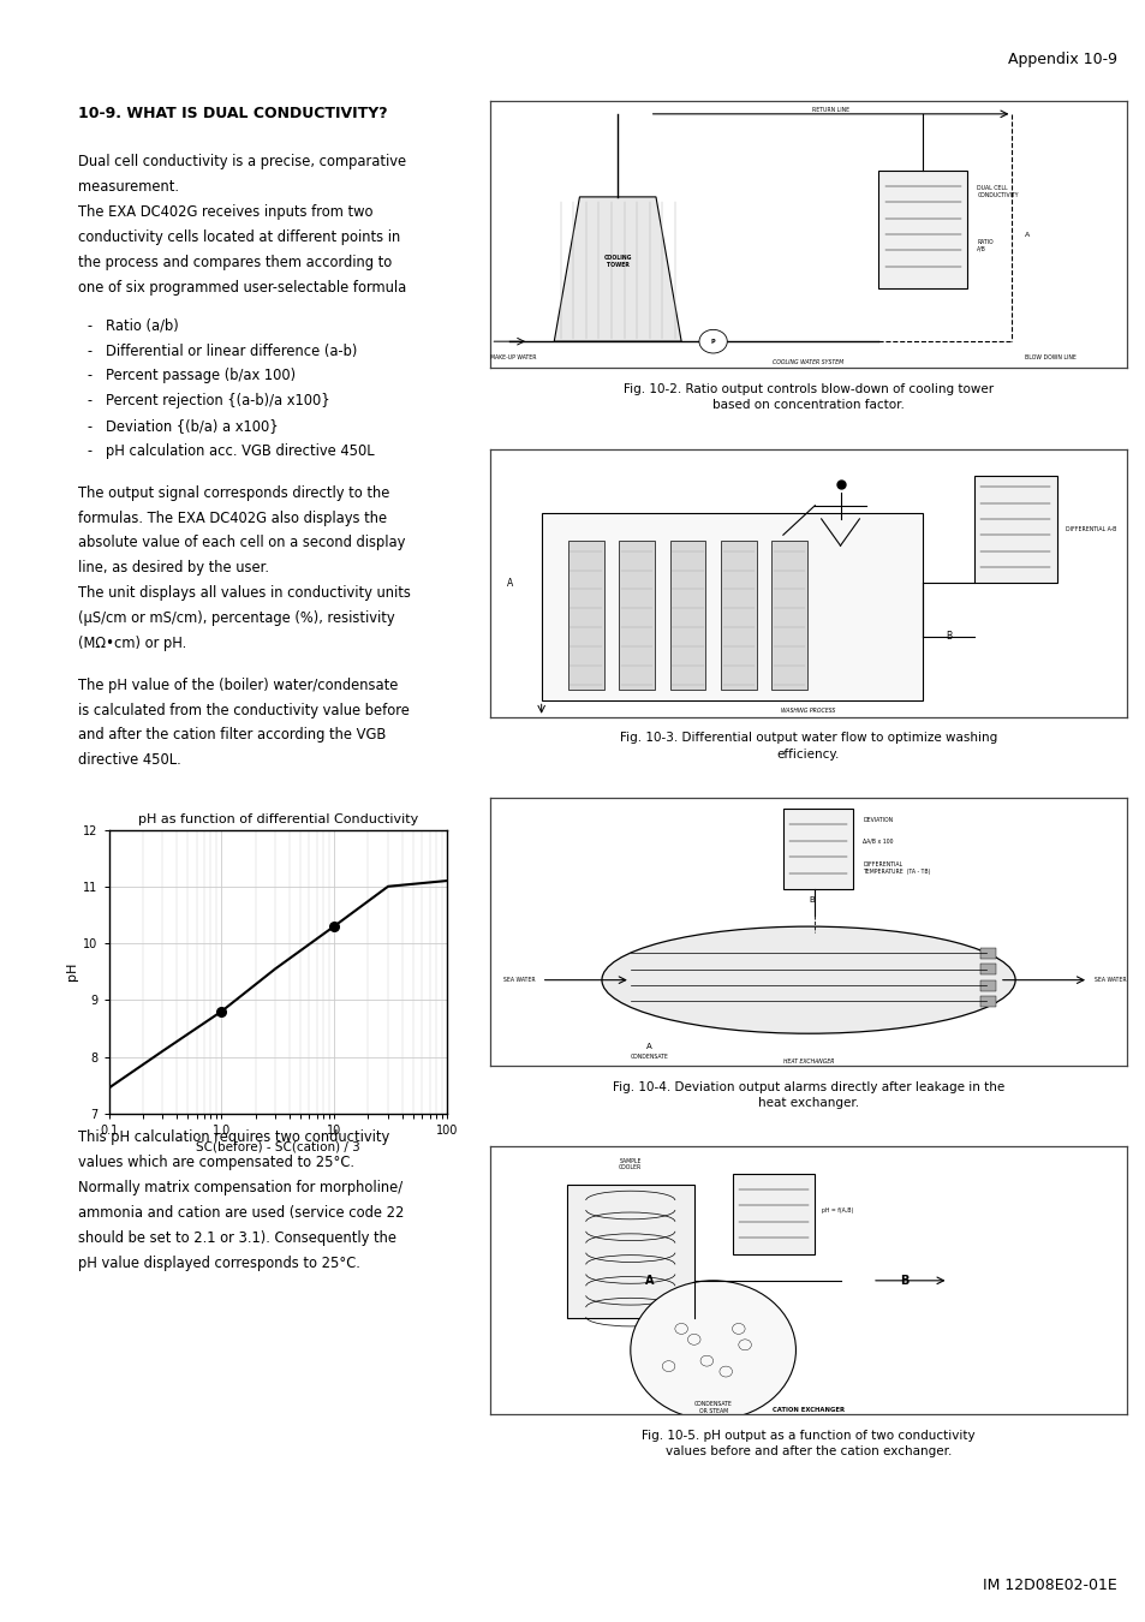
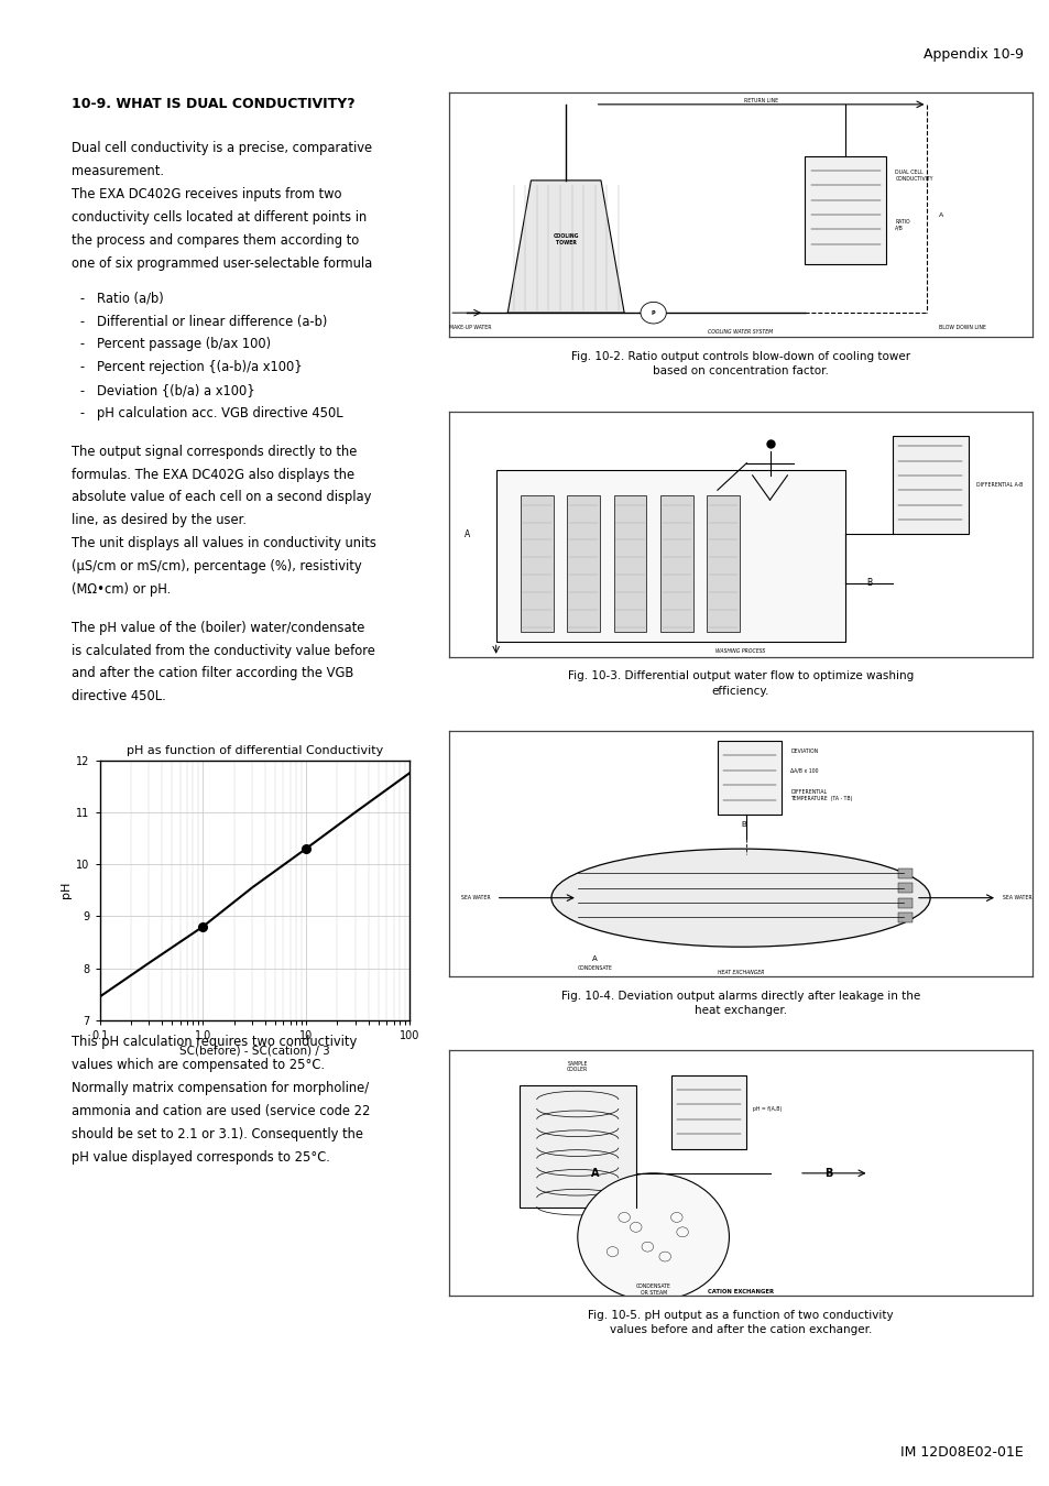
100: 11.10 -> 11.75
